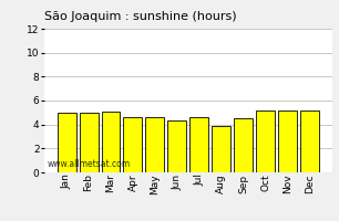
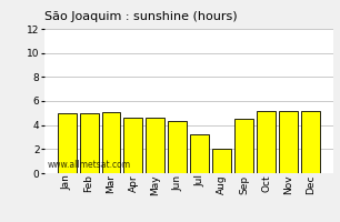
Jul: 4.6 -> 3.2
Aug: 3.9 -> 2.0
